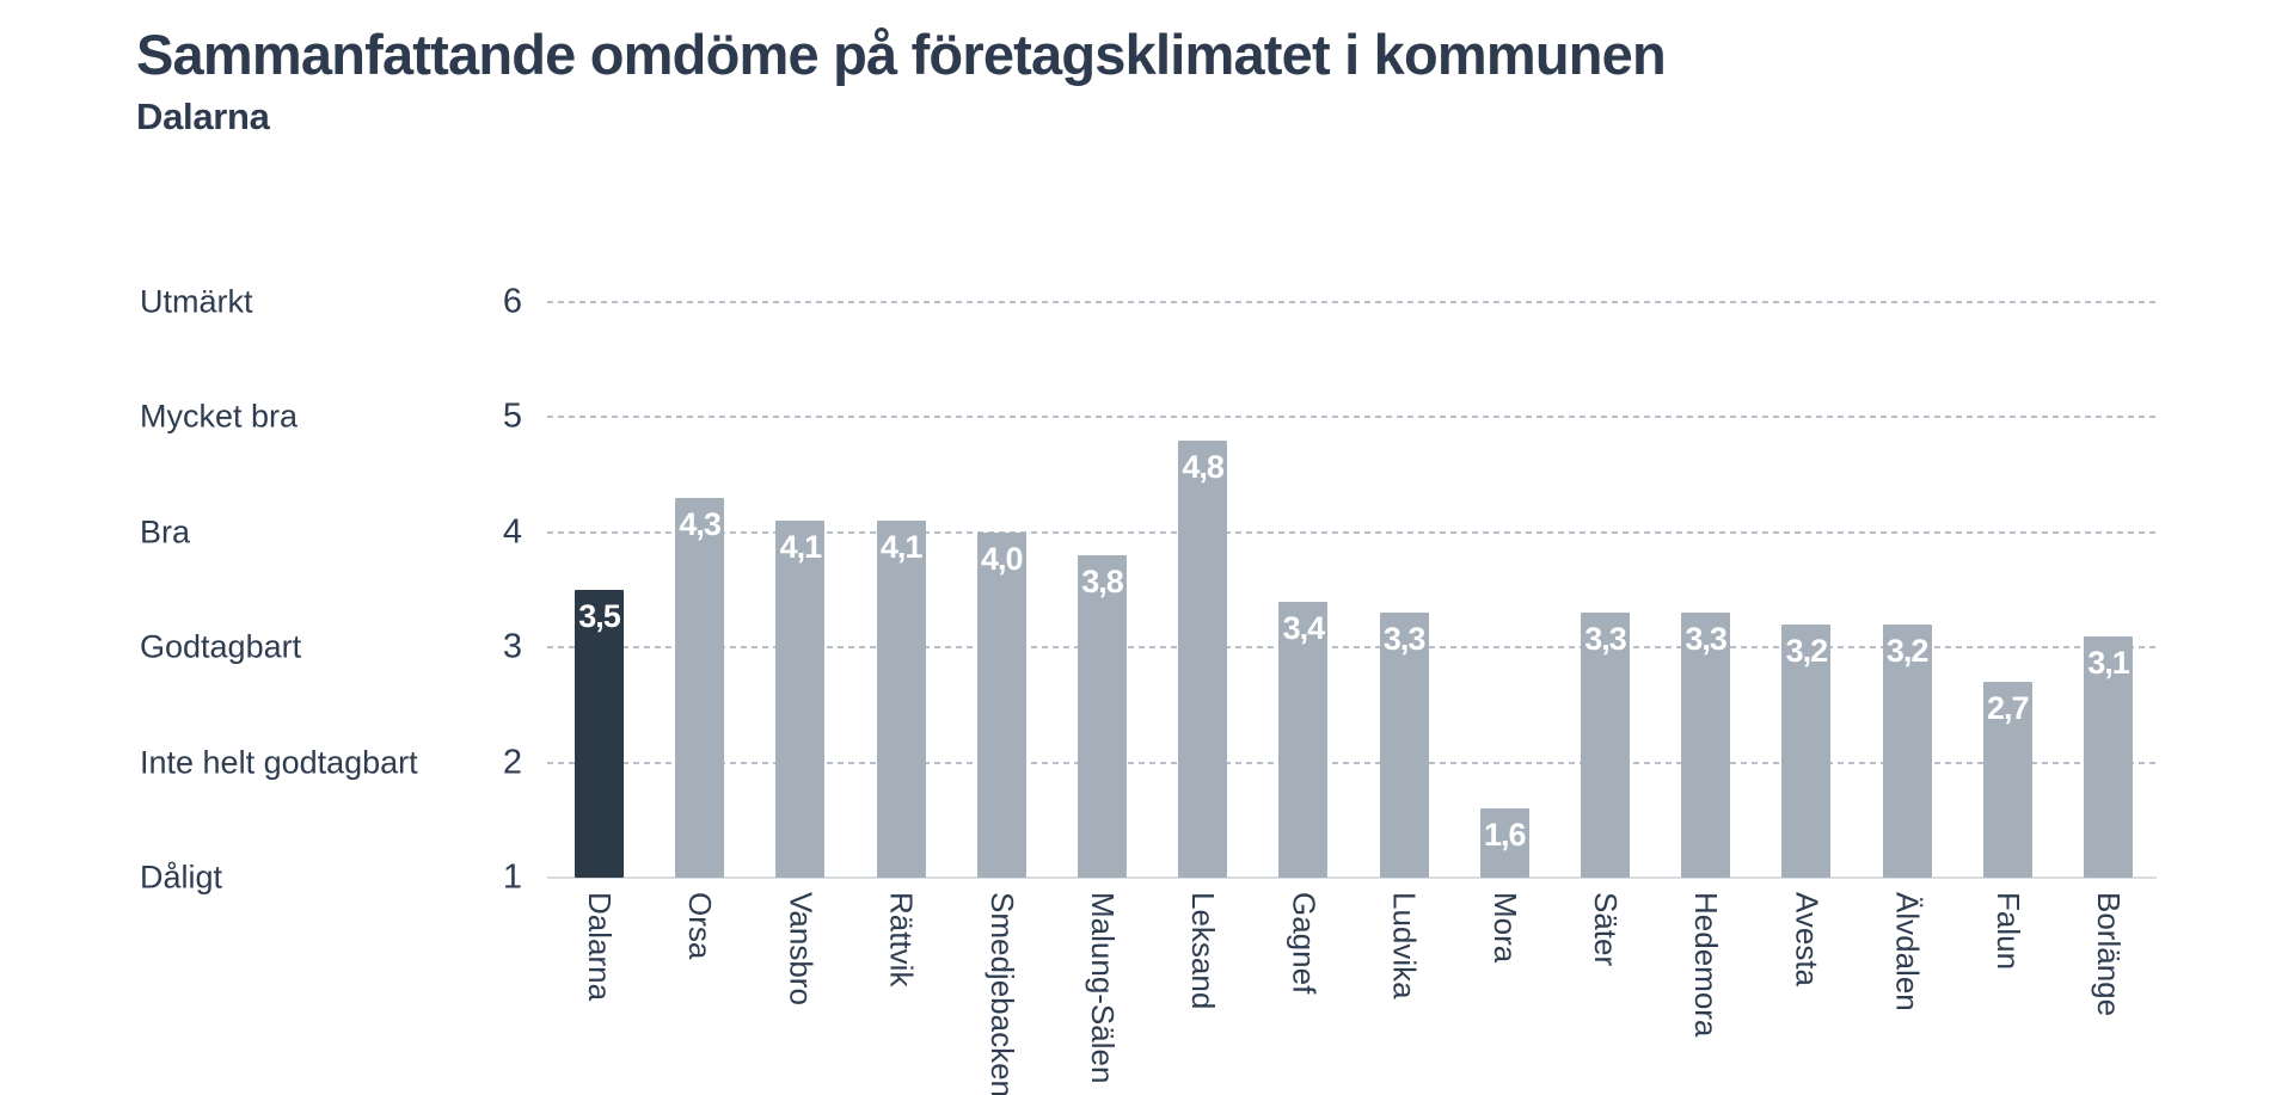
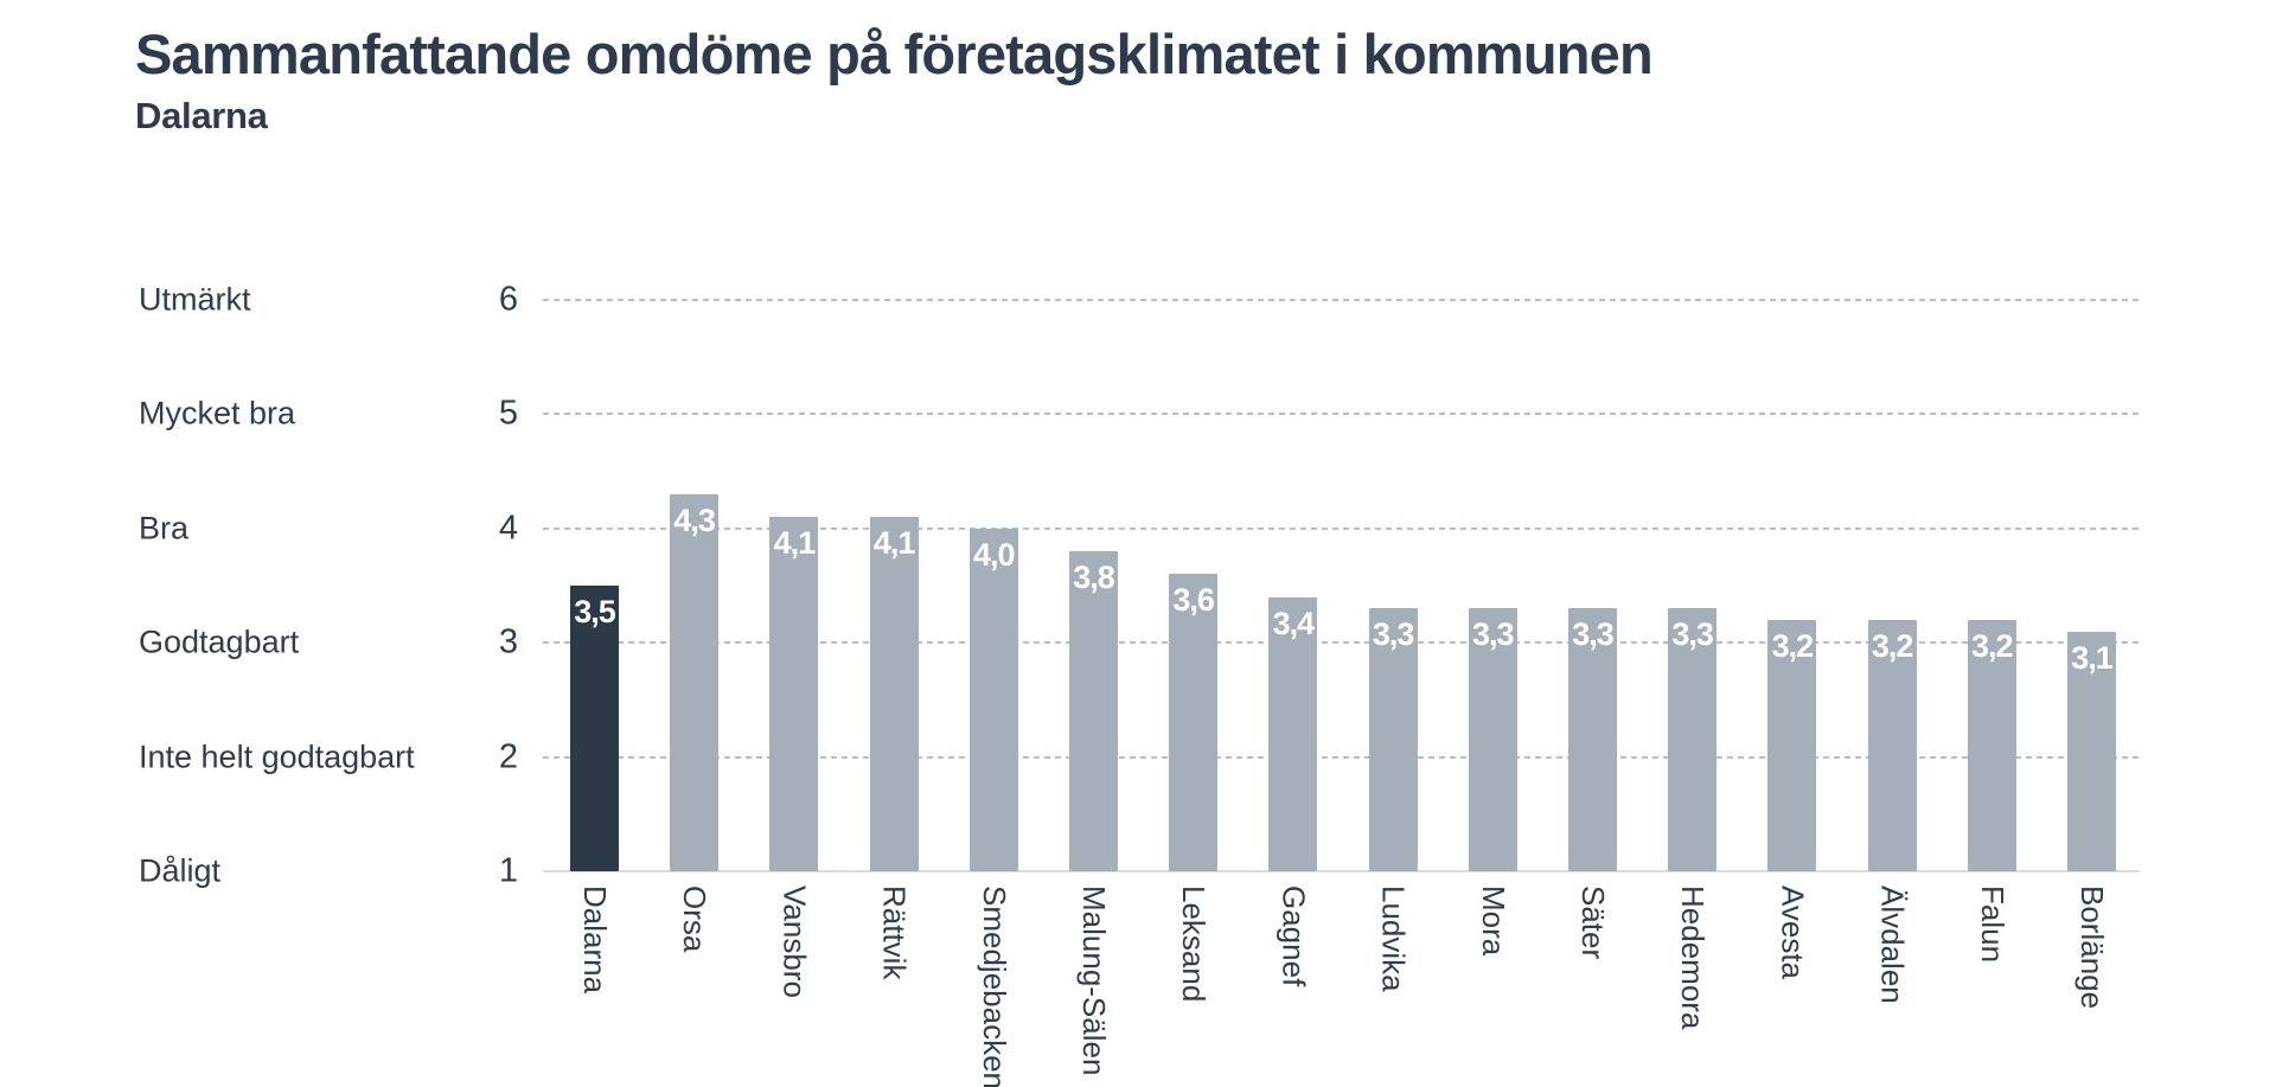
Leksand: 4,8 -> 3,6
Mora: 1,6 -> 3,3
Falun: 2,7 -> 3,2
